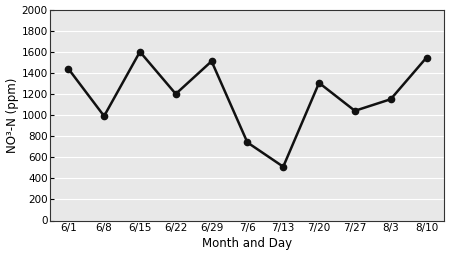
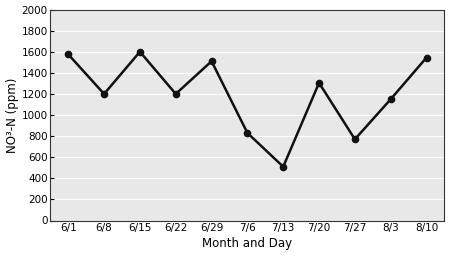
6/1: 1440 -> 1580
6/8: 990 -> 1200
7/6: 740 -> 830
7/27: 1040 -> 770
